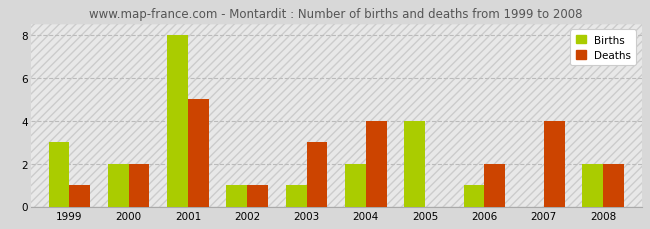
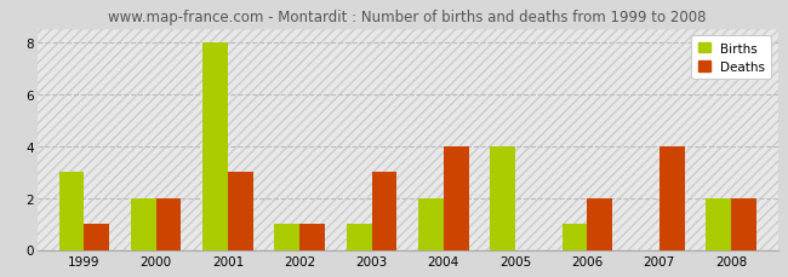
Deaths/2001: 5 -> 3
